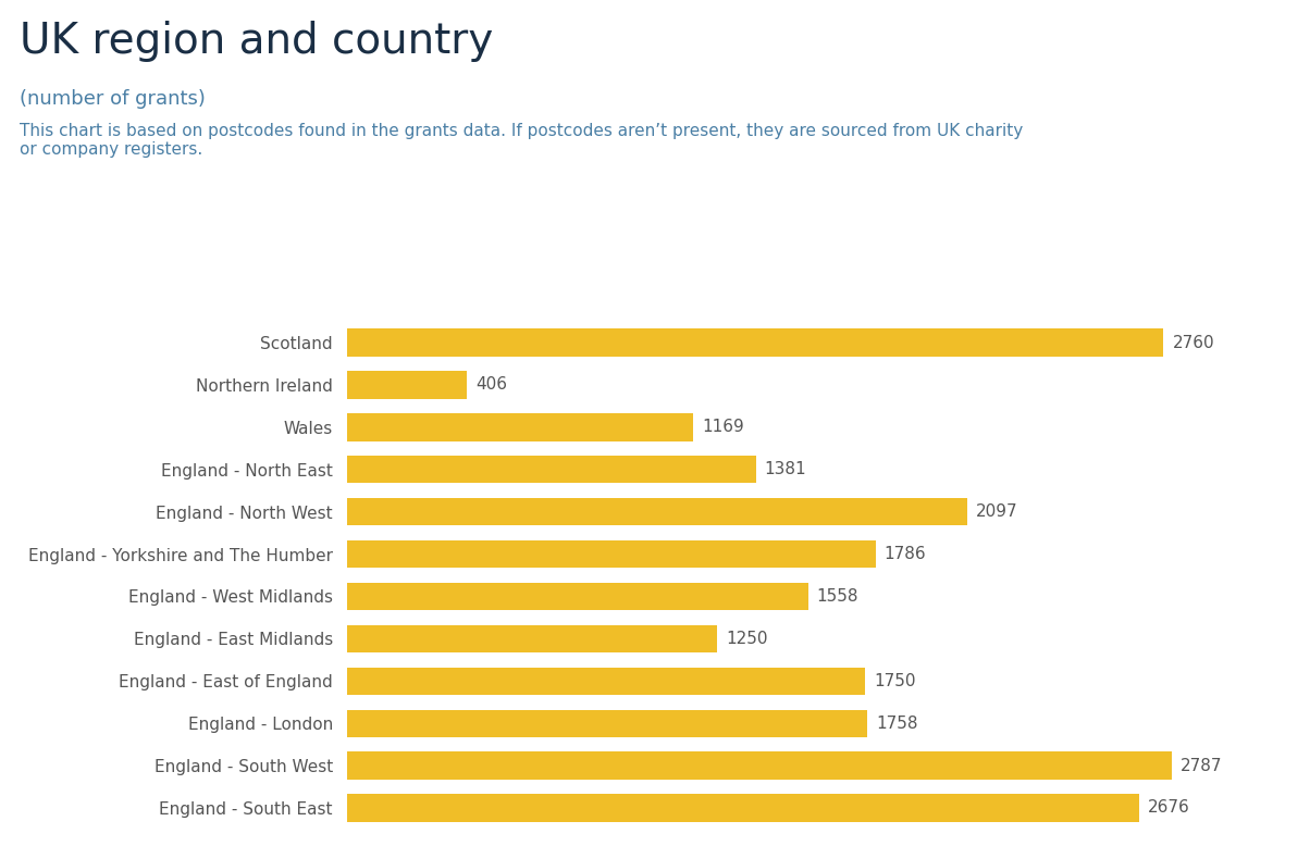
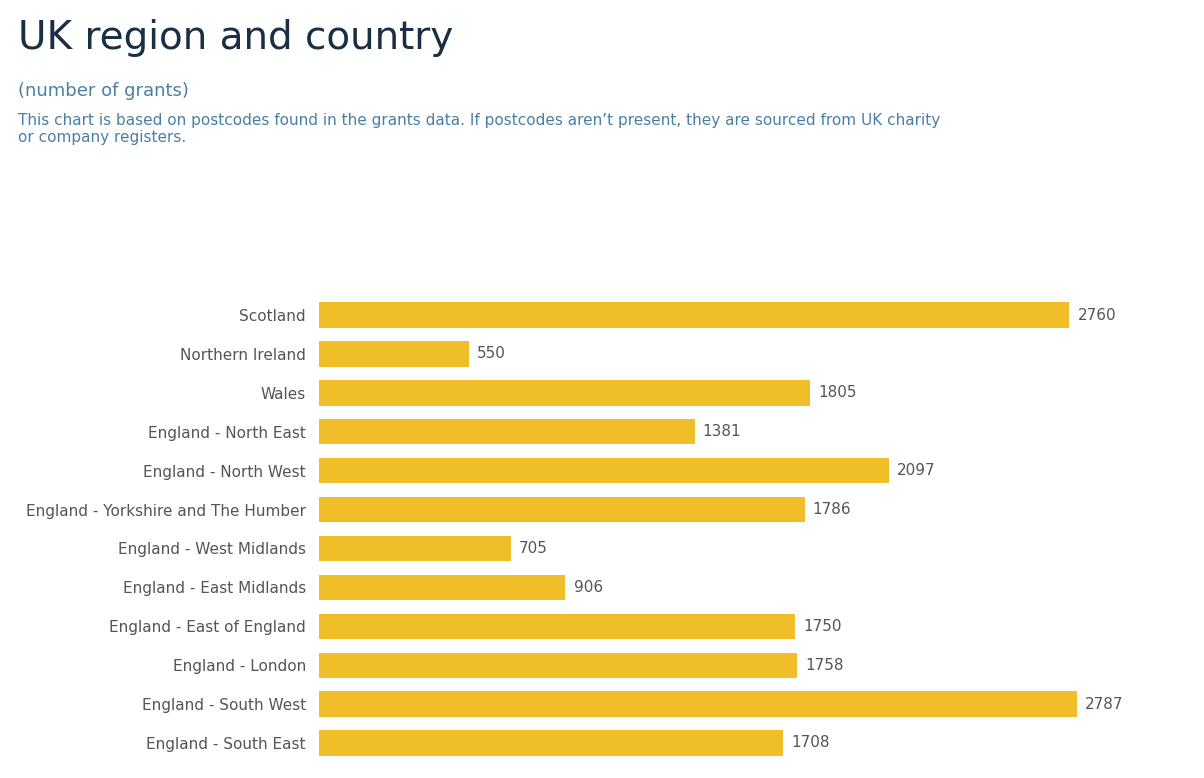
Northern Ireland: 406 -> 550
Wales: 1169 -> 1805
England - West Midlands: 1558 -> 705
England - East Midlands: 1250 -> 906
England - South East: 2676 -> 1708
